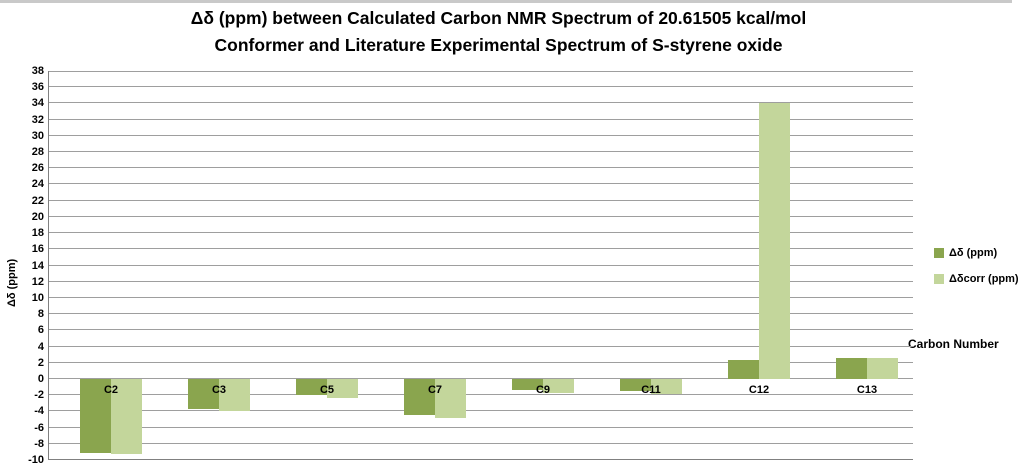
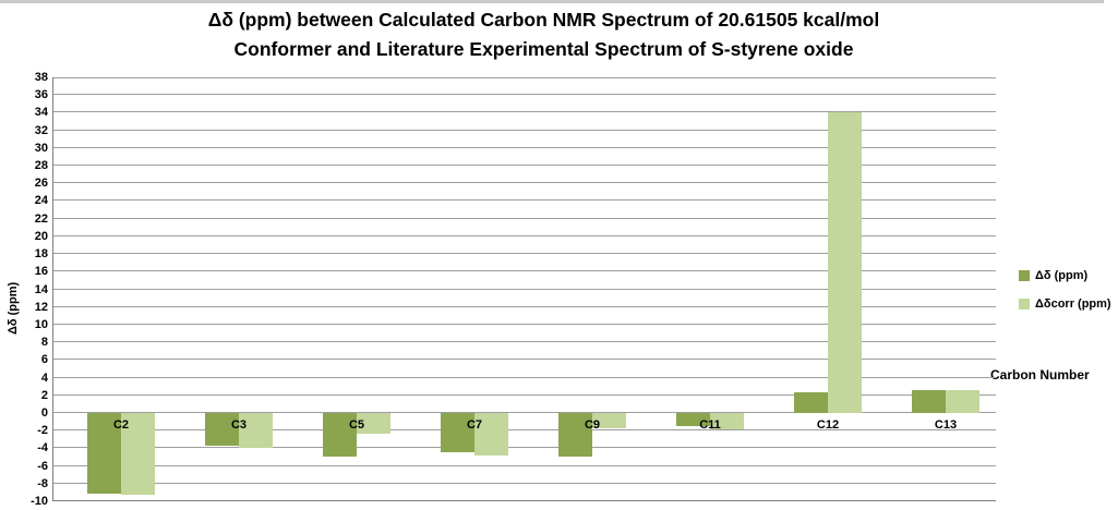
Δδ (ppm)/C5: -2 -> -5
Δδ (ppm)/C9: -1 -> -5
